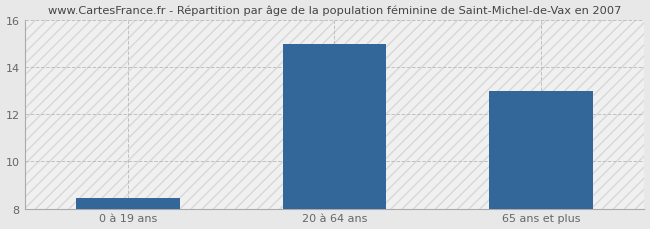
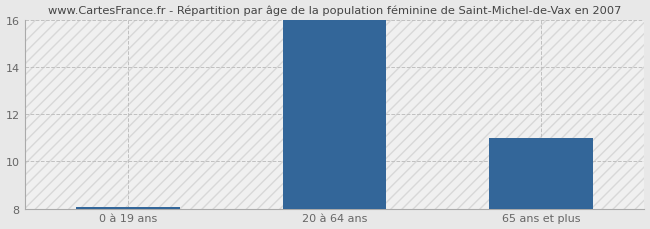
0 à 19 ans: 8.45 -> 8.05
20 à 64 ans: 15.00 -> 16.00
65 ans et plus: 13.00 -> 11.00
